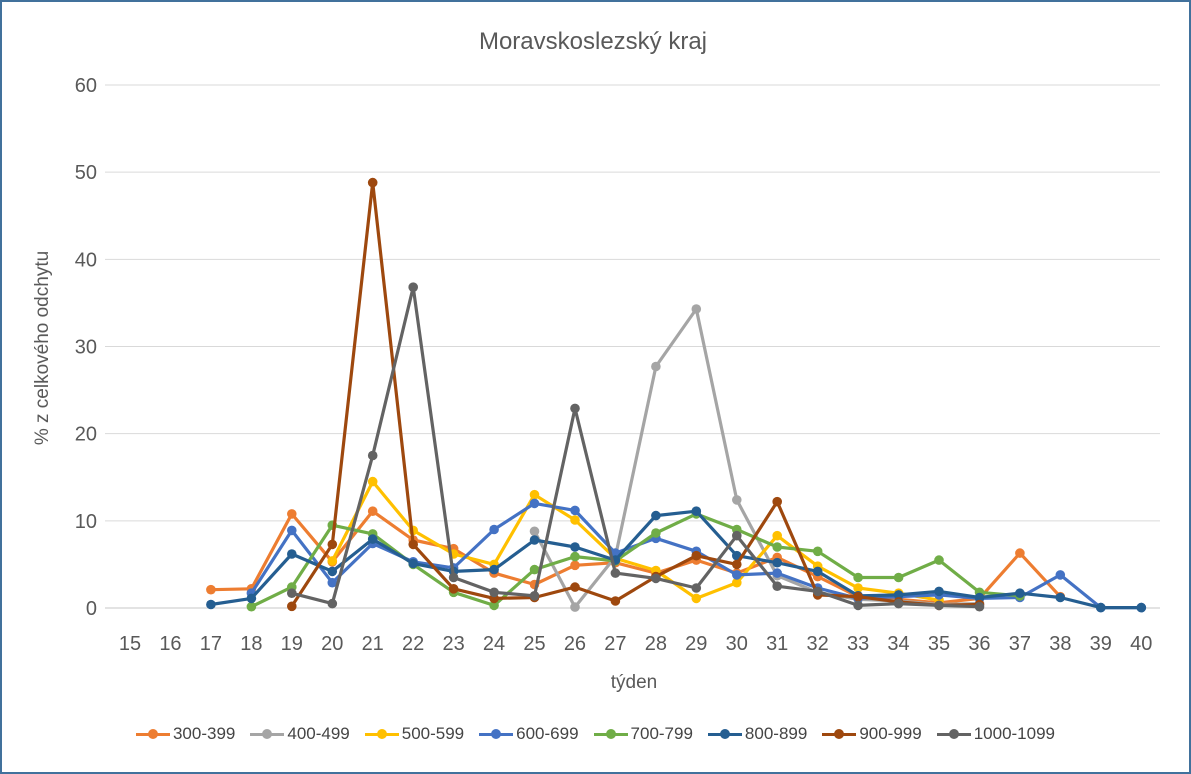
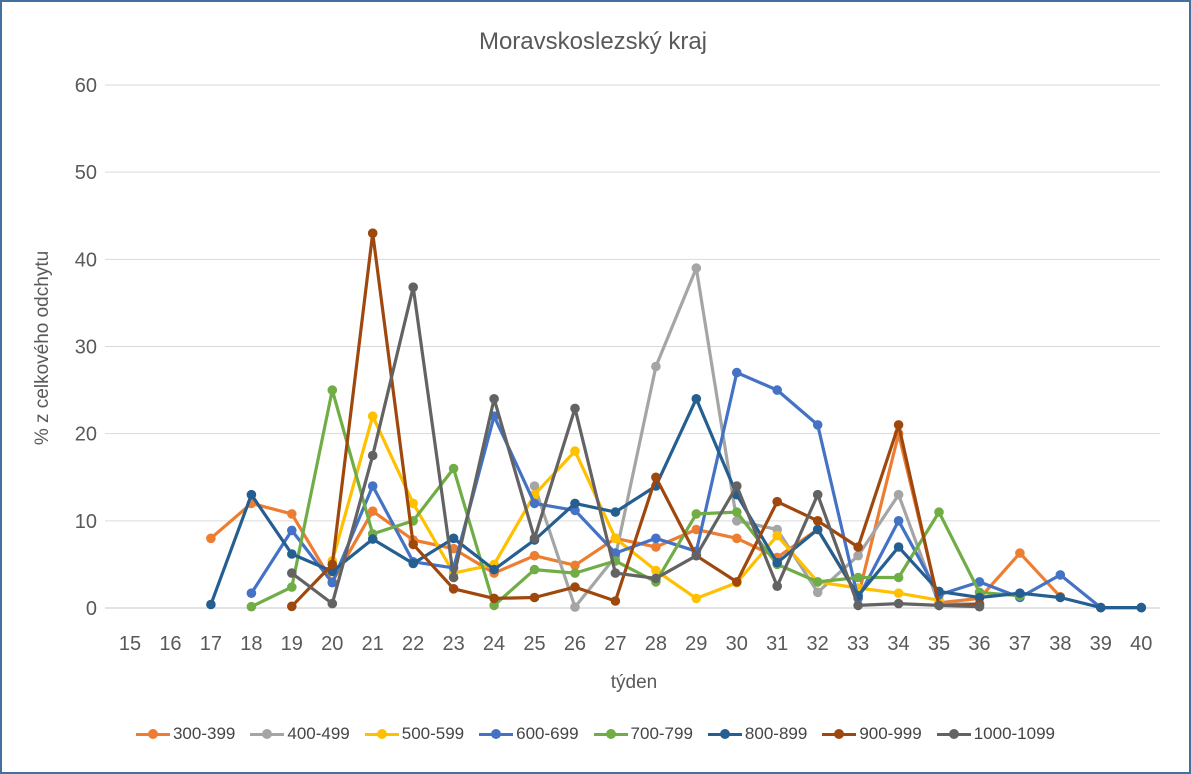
300-399/17: 2 -> 8
300-399/18: 2 -> 12
800-899/18: 1 -> 13
1000-1099/19: 2 -> 4
300-399/20: 5 -> 3
700-799/20: 10 -> 25
900-999/20: 7 -> 5
500-599/21: 14 -> 22
600-699/21: 7 -> 14
900-999/21: 49 -> 43
500-599/22: 9 -> 12
700-799/22: 5 -> 10
500-599/23: 6 -> 4
700-799/23: 2 -> 16
800-899/23: 4 -> 8
600-699/24: 9 -> 22
1000-1099/24: 2 -> 24
300-399/25: 3 -> 6
400-499/25: 9 -> 14
1000-1099/25: 1 -> 8
500-599/26: 10 -> 18
700-799/26: 6 -> 4
800-899/26: 7 -> 12
300-399/27: 5 -> 8
500-599/27: 6 -> 8
800-899/27: 6 -> 11
300-399/28: 4 -> 7
700-799/28: 9 -> 3
800-899/28: 11 -> 14
900-999/28: 4 -> 15
300-399/29: 6 -> 9
400-499/29: 34 -> 39
800-899/29: 11 -> 24
1000-1099/29: 2 -> 6
300-399/30: 4 -> 8
400-499/30: 12 -> 10
600-699/30: 4 -> 27
700-799/30: 9 -> 11
800-899/30: 6 -> 13
900-999/30: 5 -> 3
1000-1099/30: 8 -> 14
400-499/31: 4 -> 9
600-699/31: 4 -> 25
700-799/31: 7 -> 5
300-399/32: 4 -> 9
500-599/32: 5 -> 3
600-699/32: 2 -> 21
700-799/32: 6 -> 3
800-899/32: 4 -> 9
900-999/32: 2 -> 10
1000-1099/32: 2 -> 13
400-499/33: 1 -> 6
900-999/33: 1 -> 7
300-399/34: 1 -> 20
400-499/34: 1 -> 13
600-699/34: 1 -> 10
800-899/34: 2 -> 7
900-999/34: 1 -> 21
700-799/35: 6 -> 11
600-699/36: 1 -> 3
